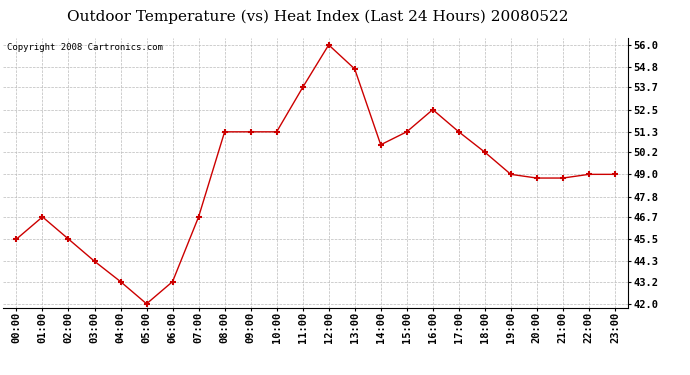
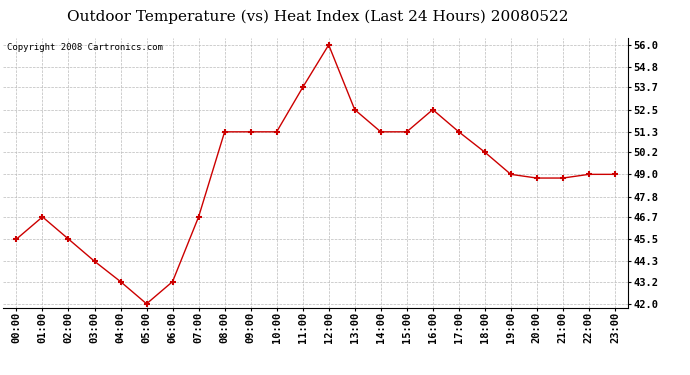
13:00: 54.7 -> 52.5
14:00: 50.6 -> 51.3
